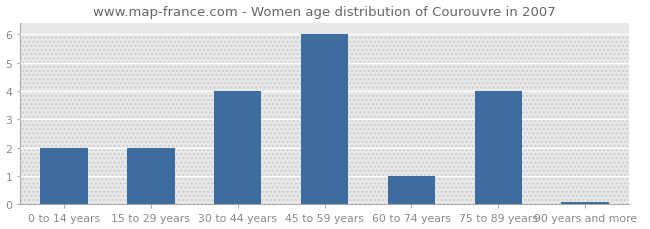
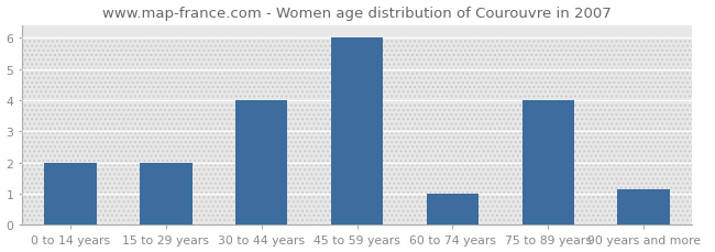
90 years and more: 0.07 -> 1.15
